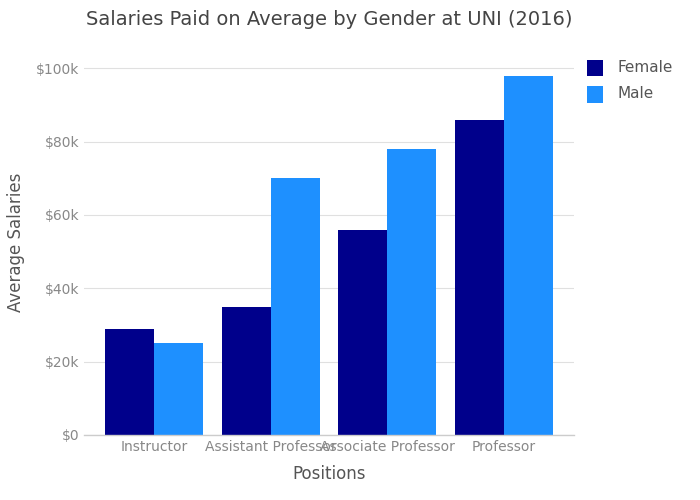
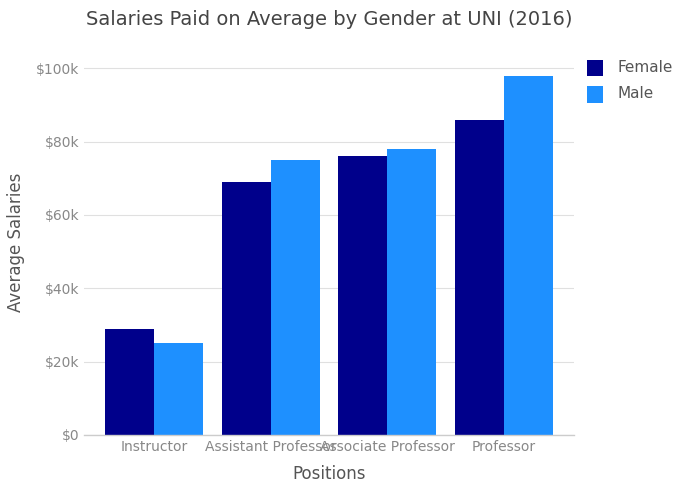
Female/Assistant Professor: $35k -> $69k
Male/Assistant Professor: $70k -> $75k
Female/Associate Professor: $56k -> $76k
